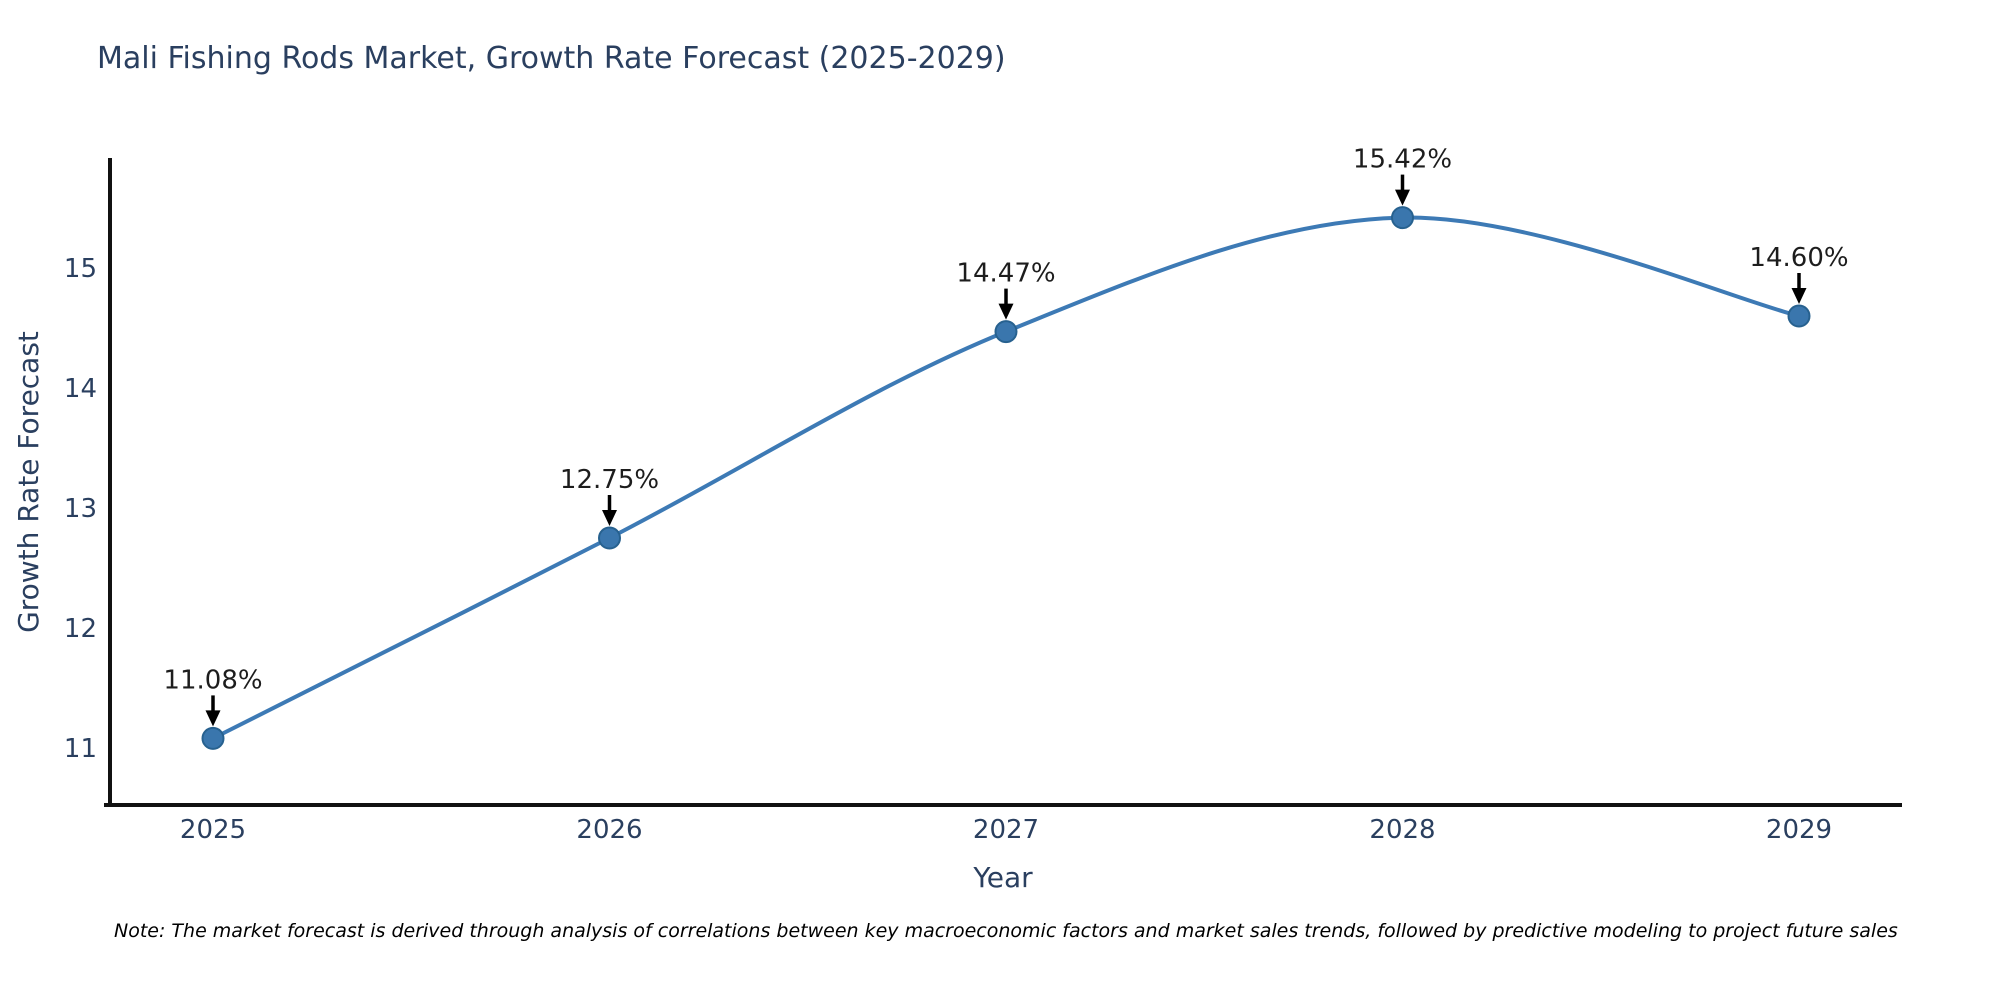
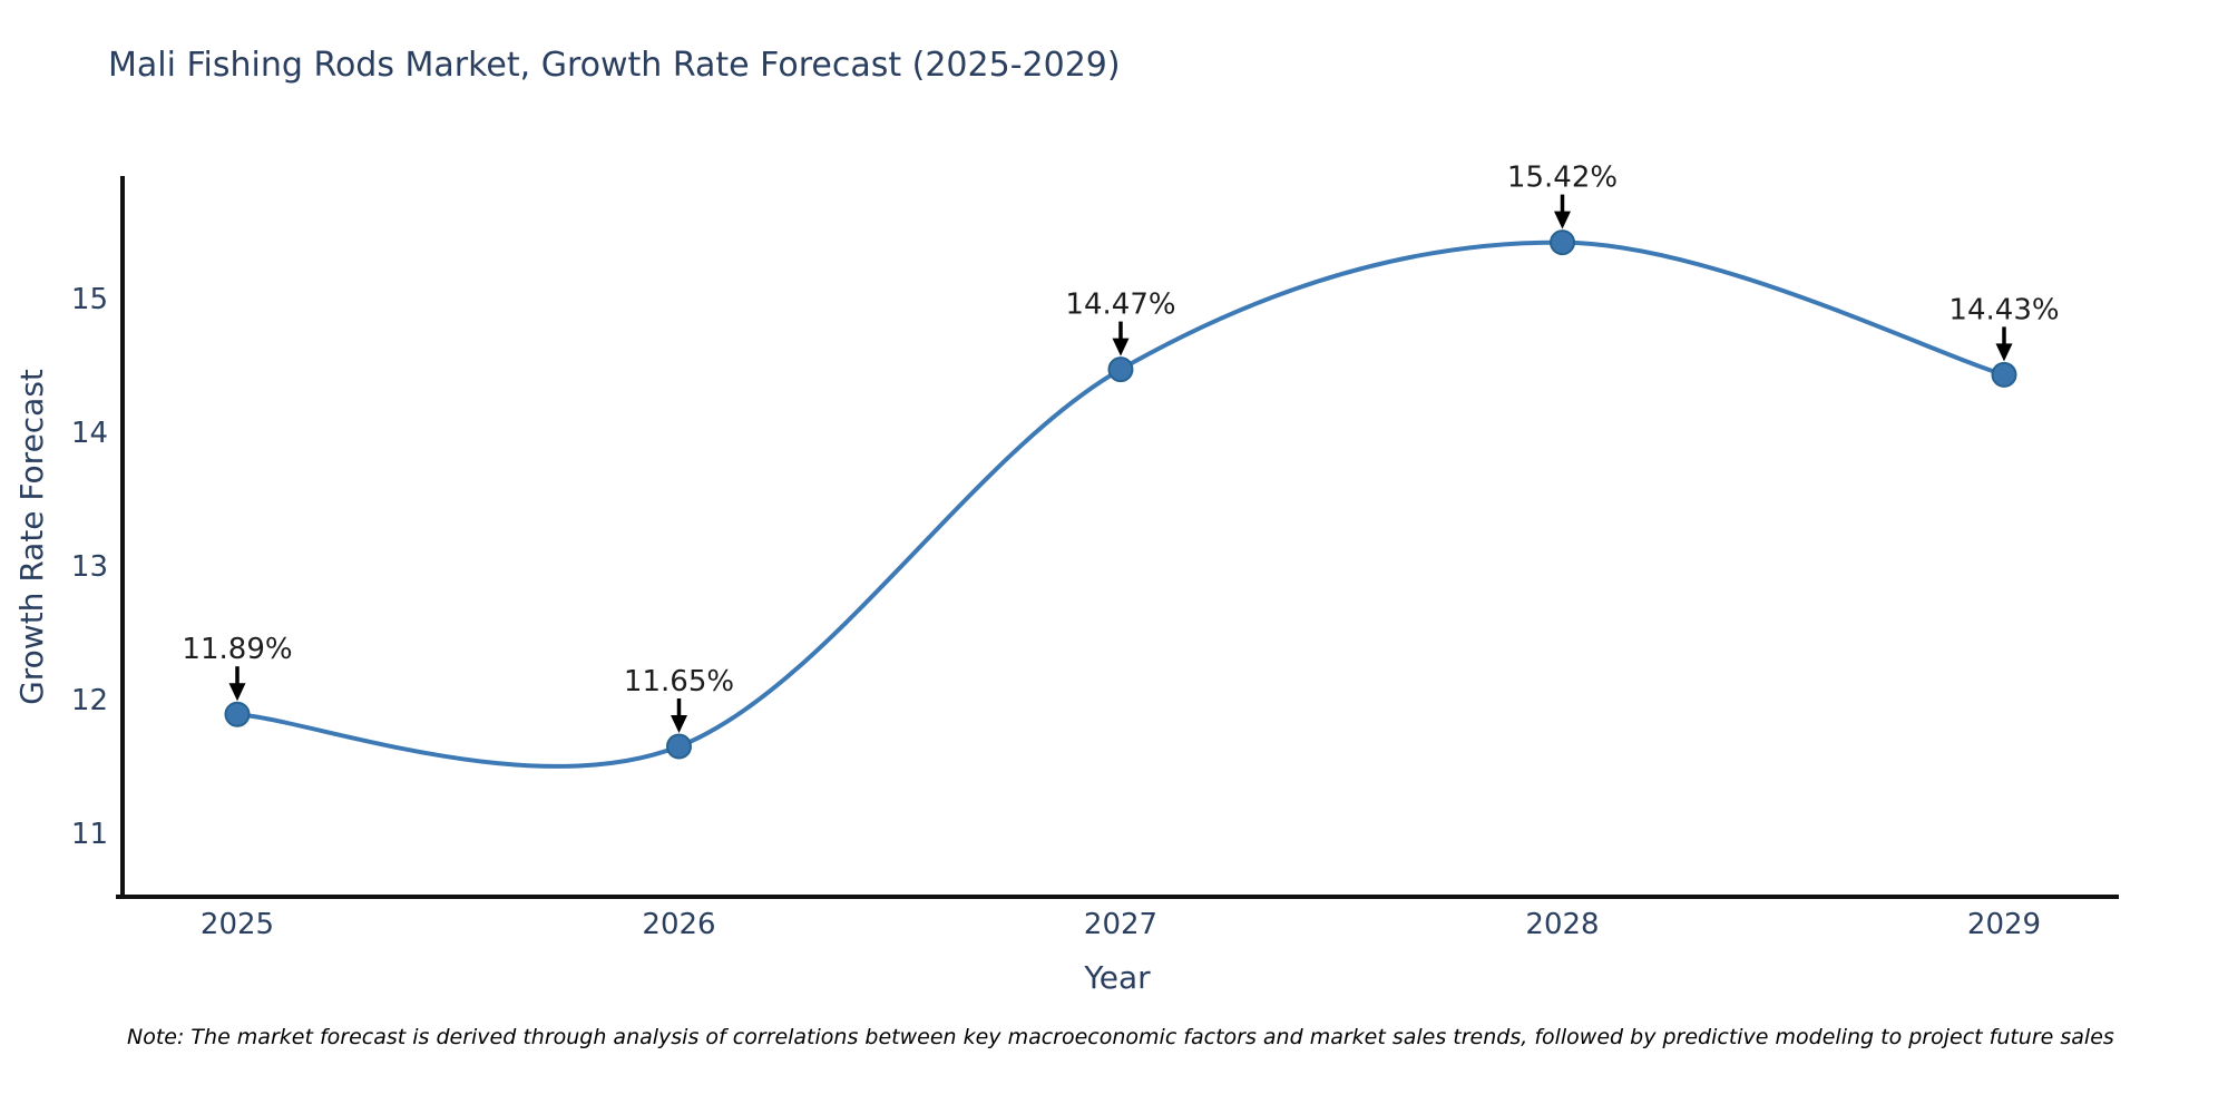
2025: 11.08% -> 11.89%
2026: 12.75% -> 11.65%
2029: 14.60% -> 14.43%
